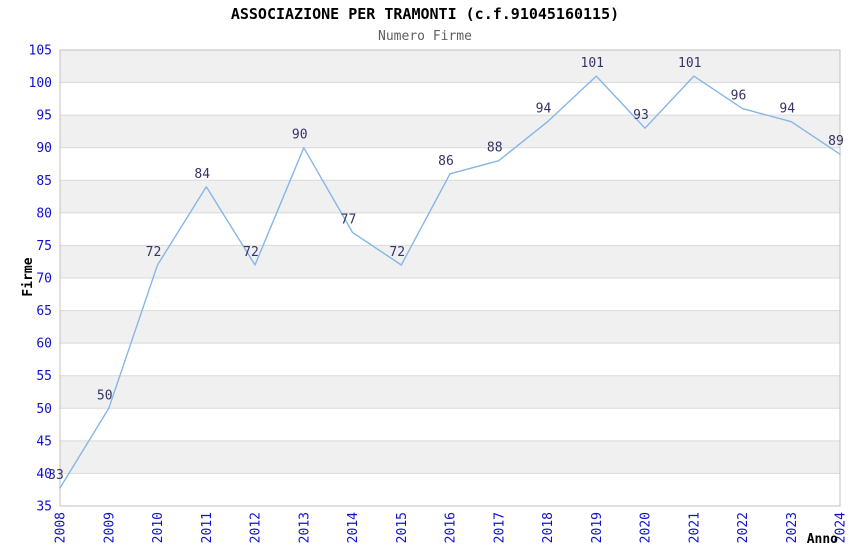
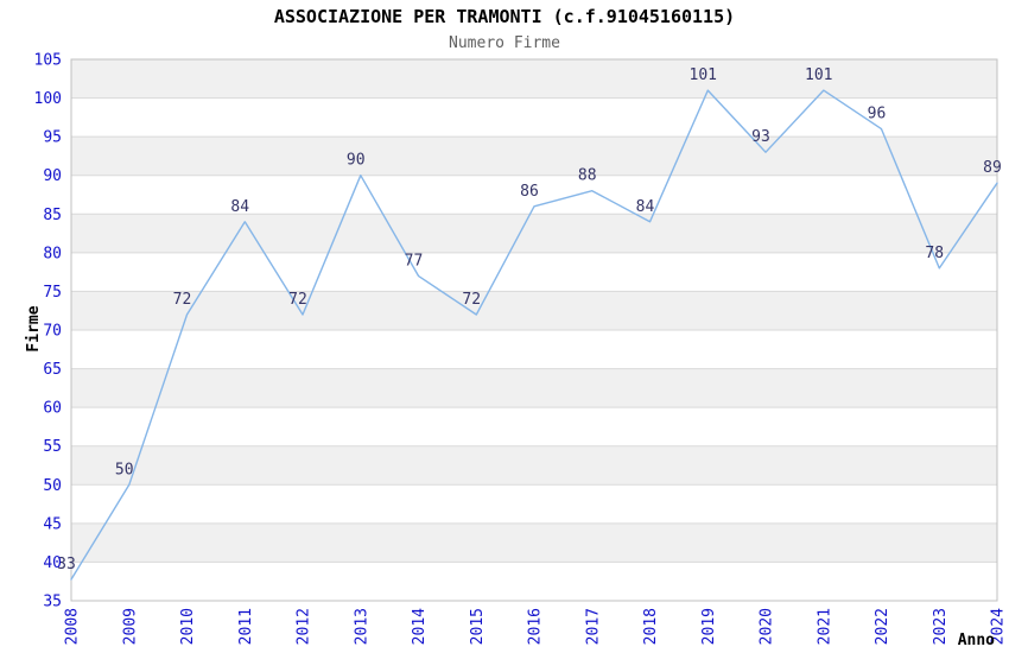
2018: 94 -> 84
2023: 94 -> 78
